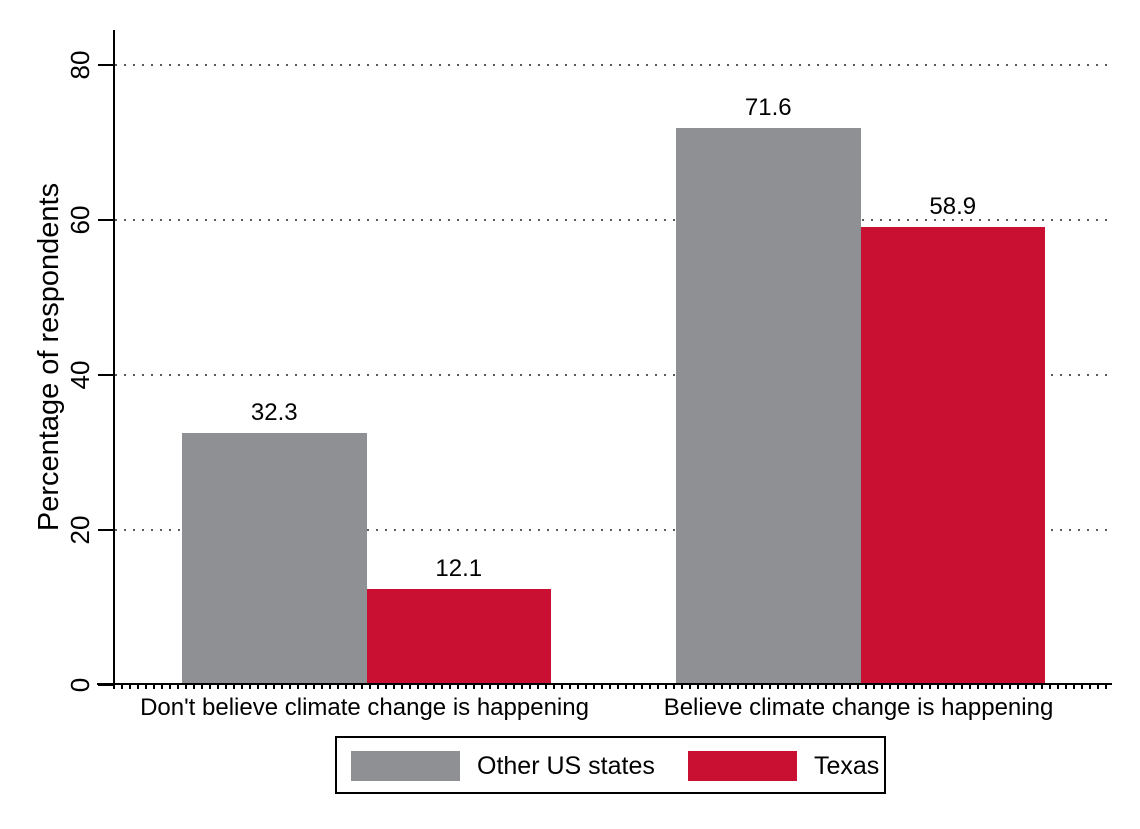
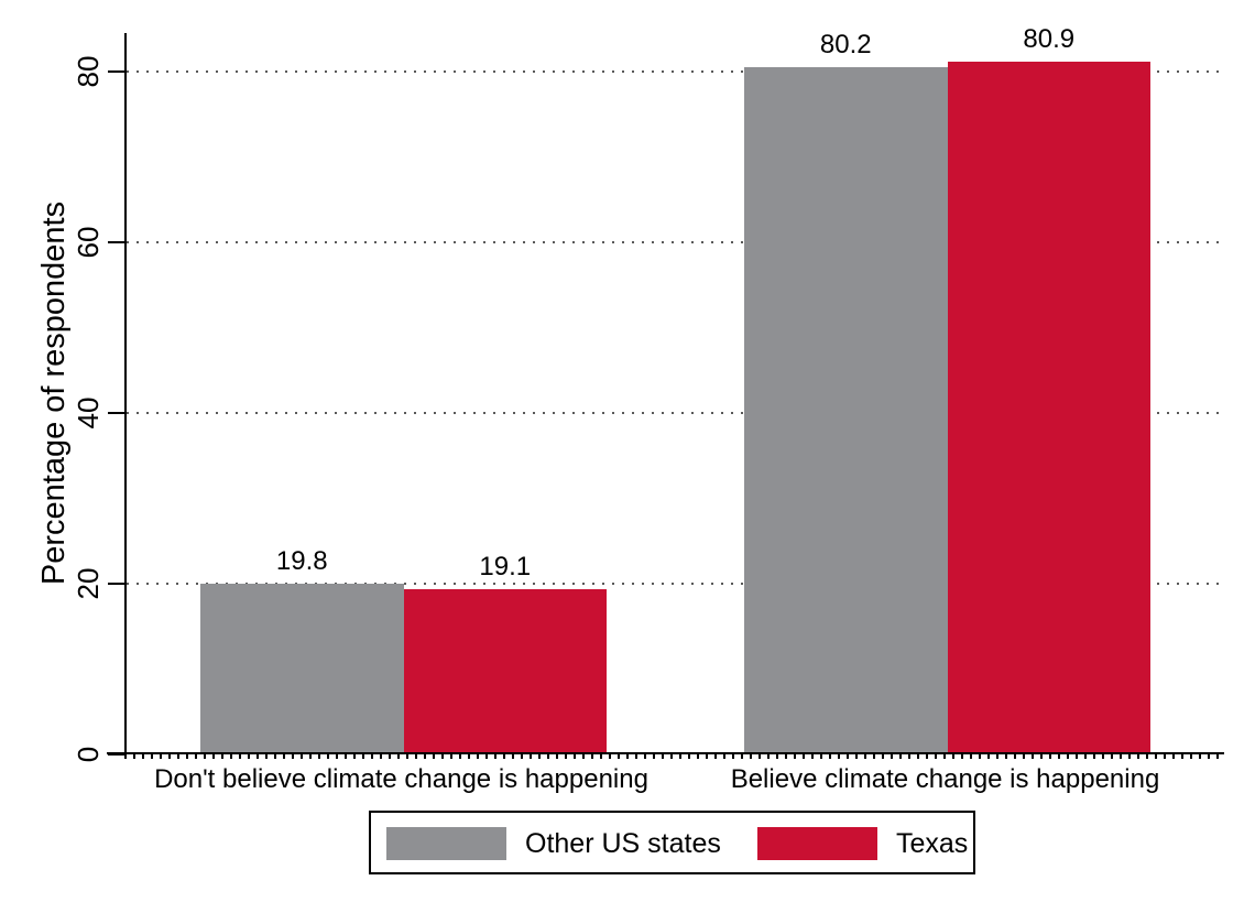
Other US states/Don't believe climate change is happening: 32.3 -> 19.8
Texas/Don't believe climate change is happening: 12.1 -> 19.1
Other US states/Believe climate change is happening: 71.6 -> 80.2
Texas/Believe climate change is happening: 58.9 -> 80.9
